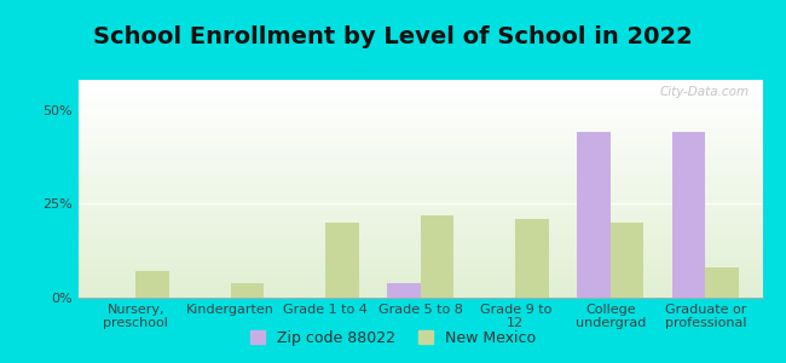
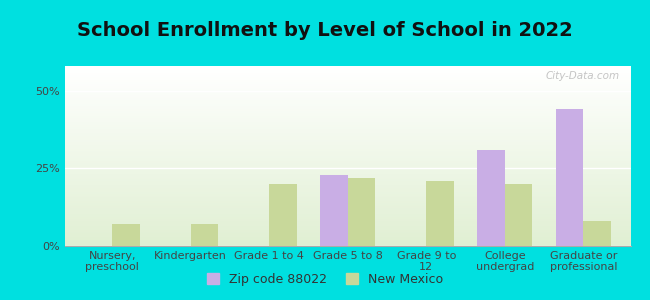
New Mexico/Kindergarten: 4% -> 7%
Zip code 88022/Grade 5 to 8: 4% -> 23%
Zip code 88022/College undergrad: 44% -> 31%
